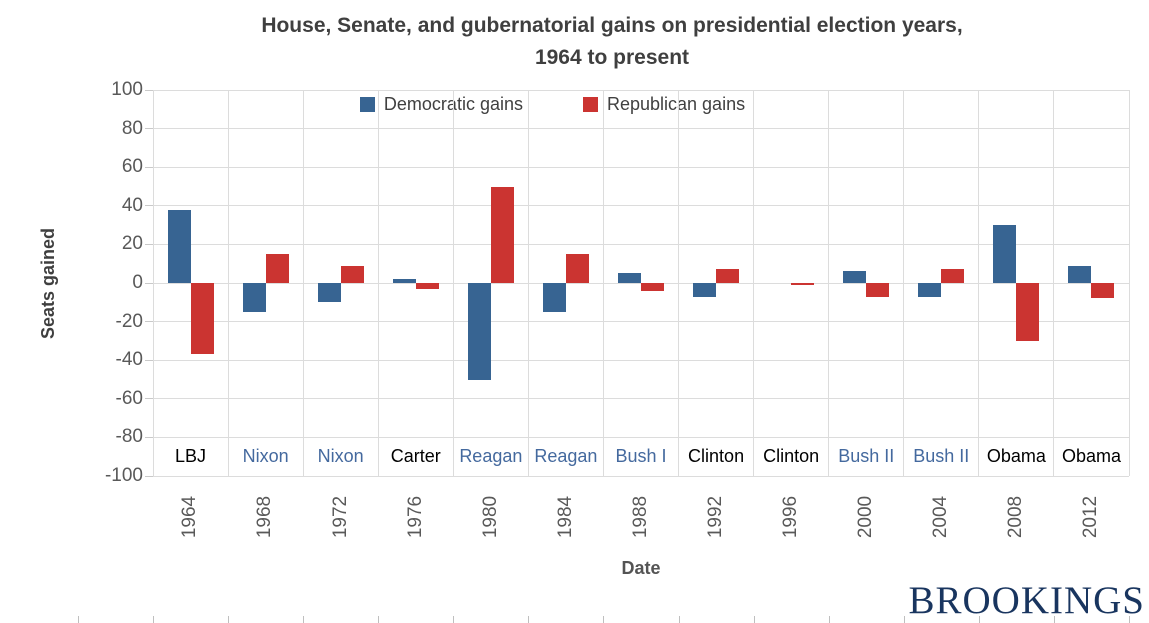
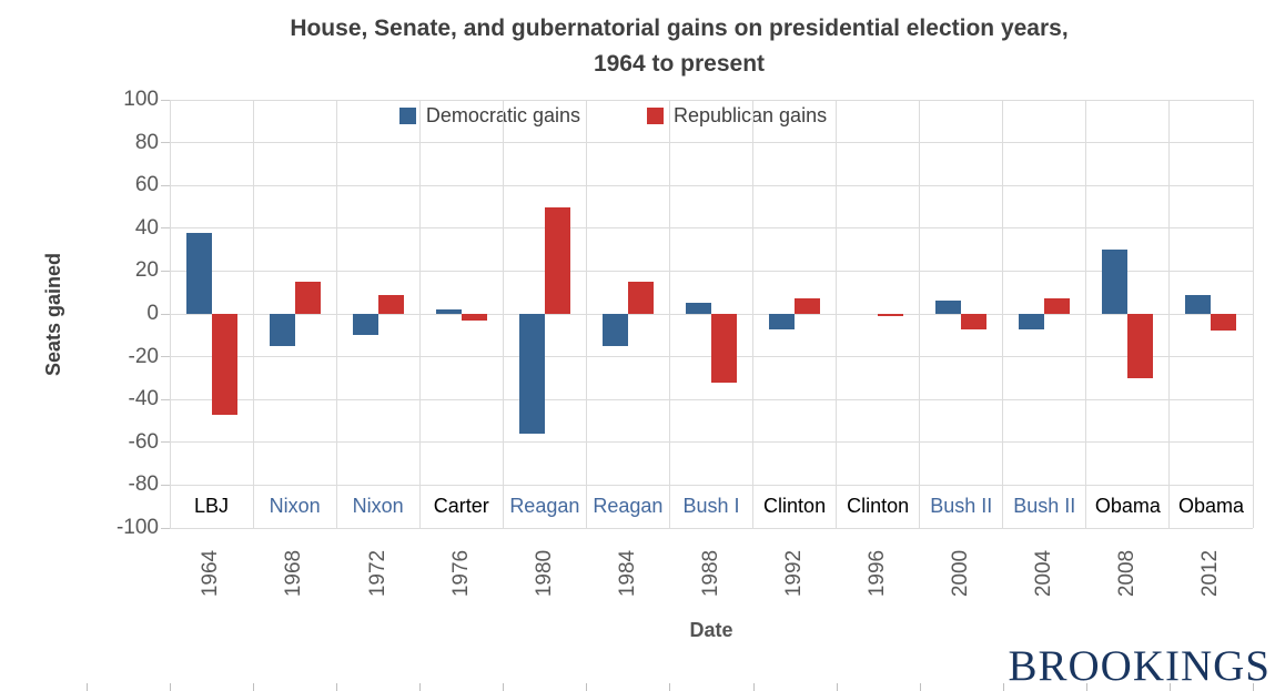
Republican gains/1964: -37 -> -47
Democratic gains/1980: -50 -> -56
Republican gains/1988: -4 -> -32
